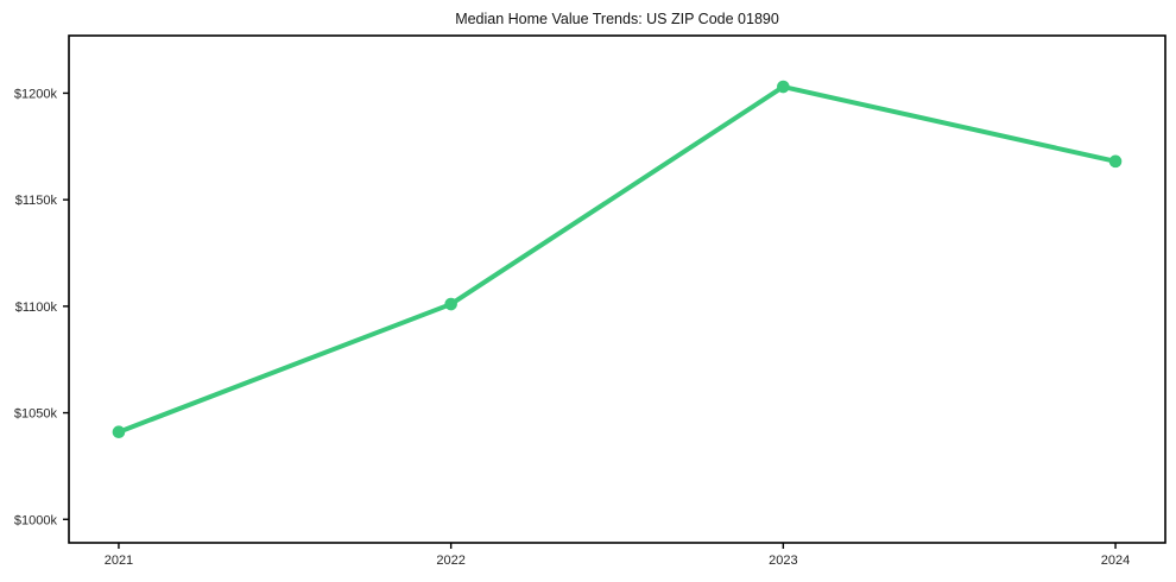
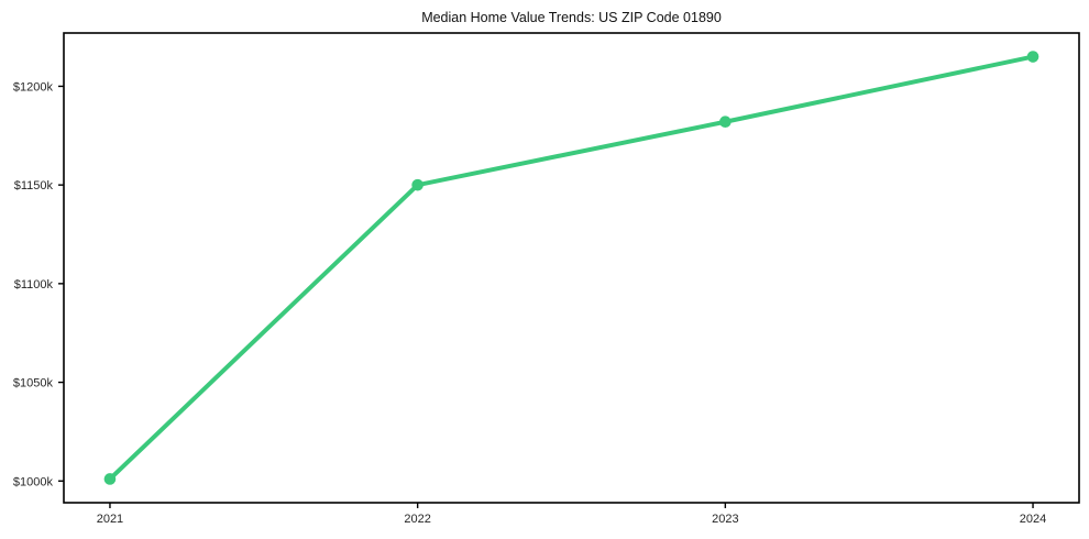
2021: $1041k -> $1001k
2022: $1101k -> $1150k
2023: $1203k -> $1182k
2024: $1168k -> $1215k
